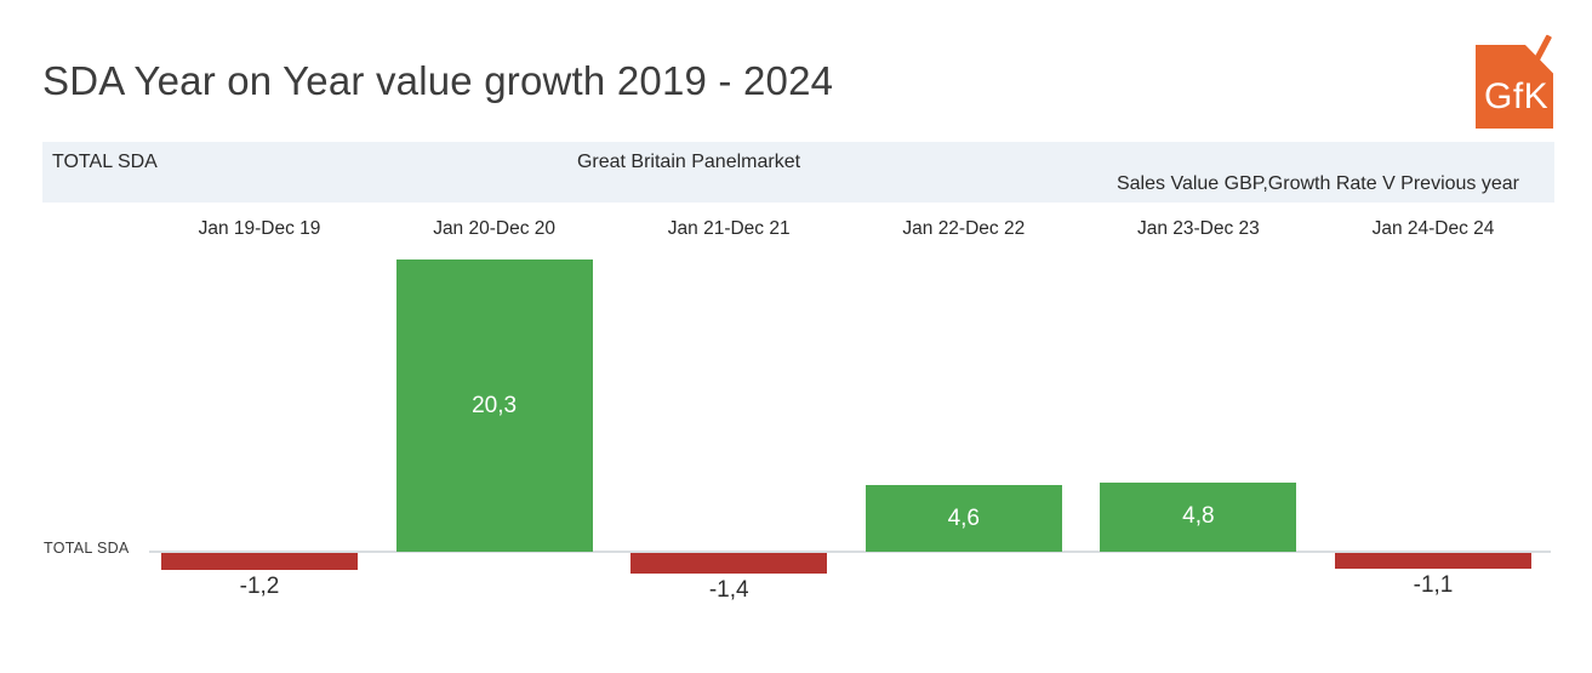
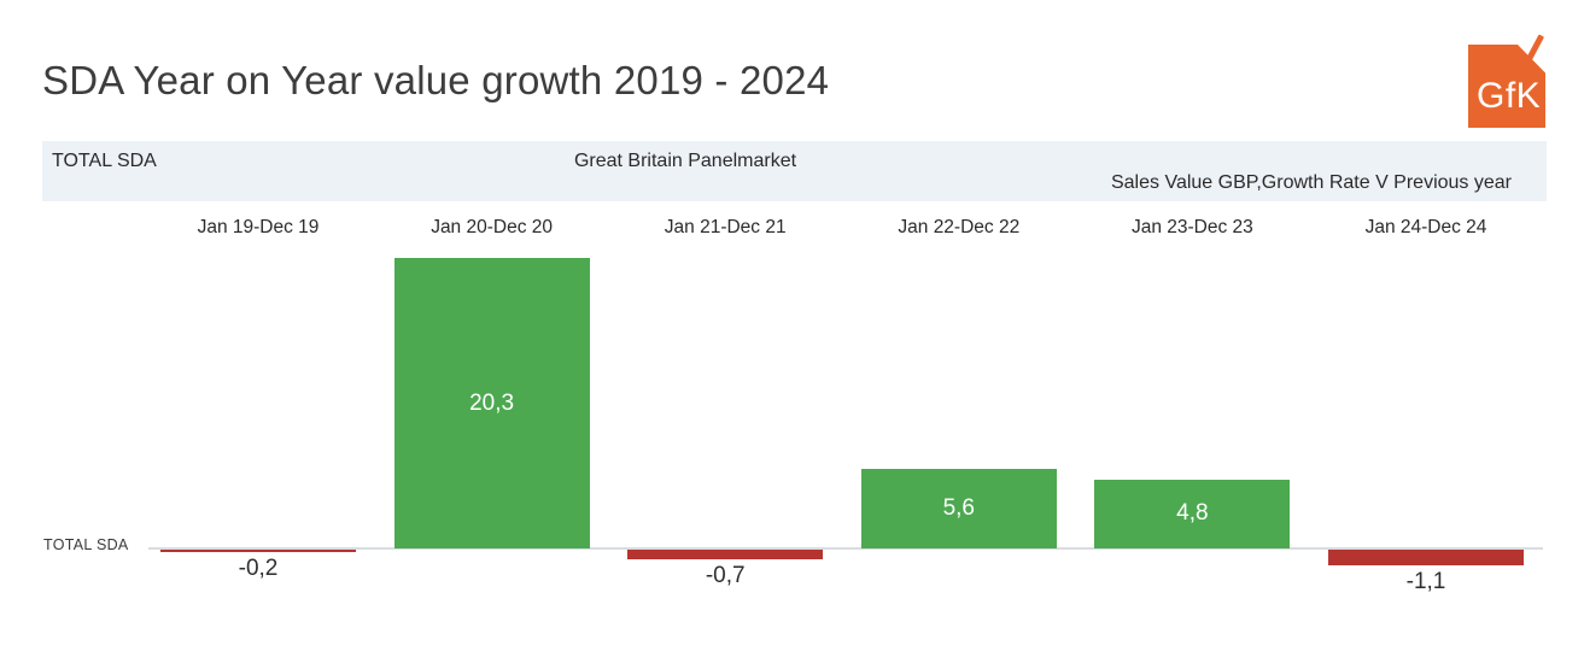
Jan 19-Dec 19: -1,2 -> -0,2
Jan 21-Dec 21: -1,4 -> -0,7
Jan 22-Dec 22: 4,6 -> 5,6
